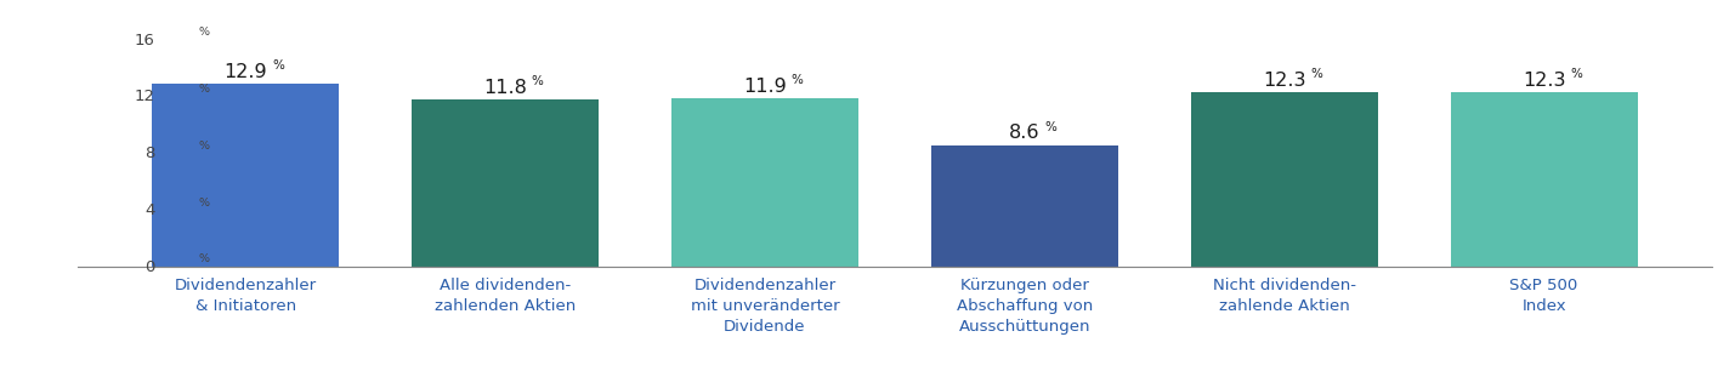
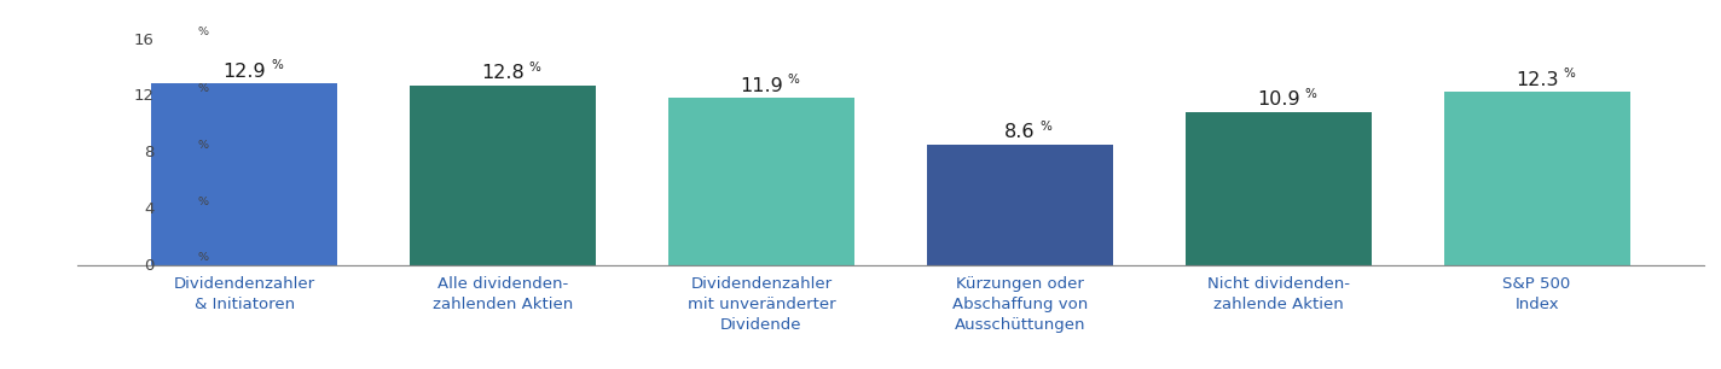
Alle dividenden- zahlenden Aktien: 11.8 -> 12.8
Nicht dividenden- zahlende Aktien: 12.3 -> 10.9
